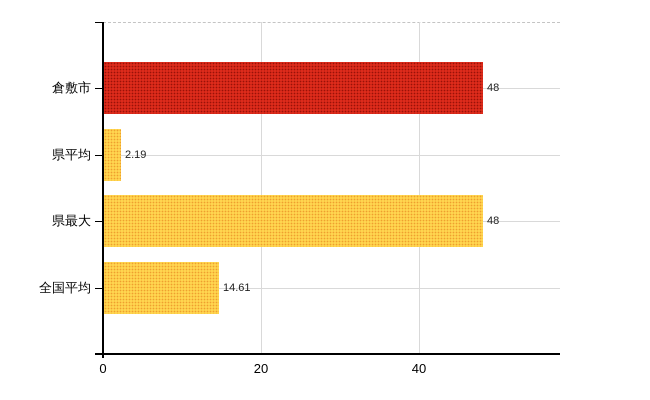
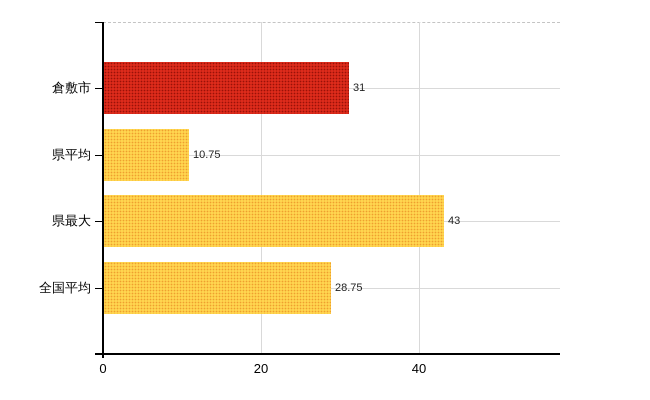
倉敷市: 48 -> 31
県平均: 2.19 -> 10.75
県最大: 48 -> 43
全国平均: 14.61 -> 28.75
